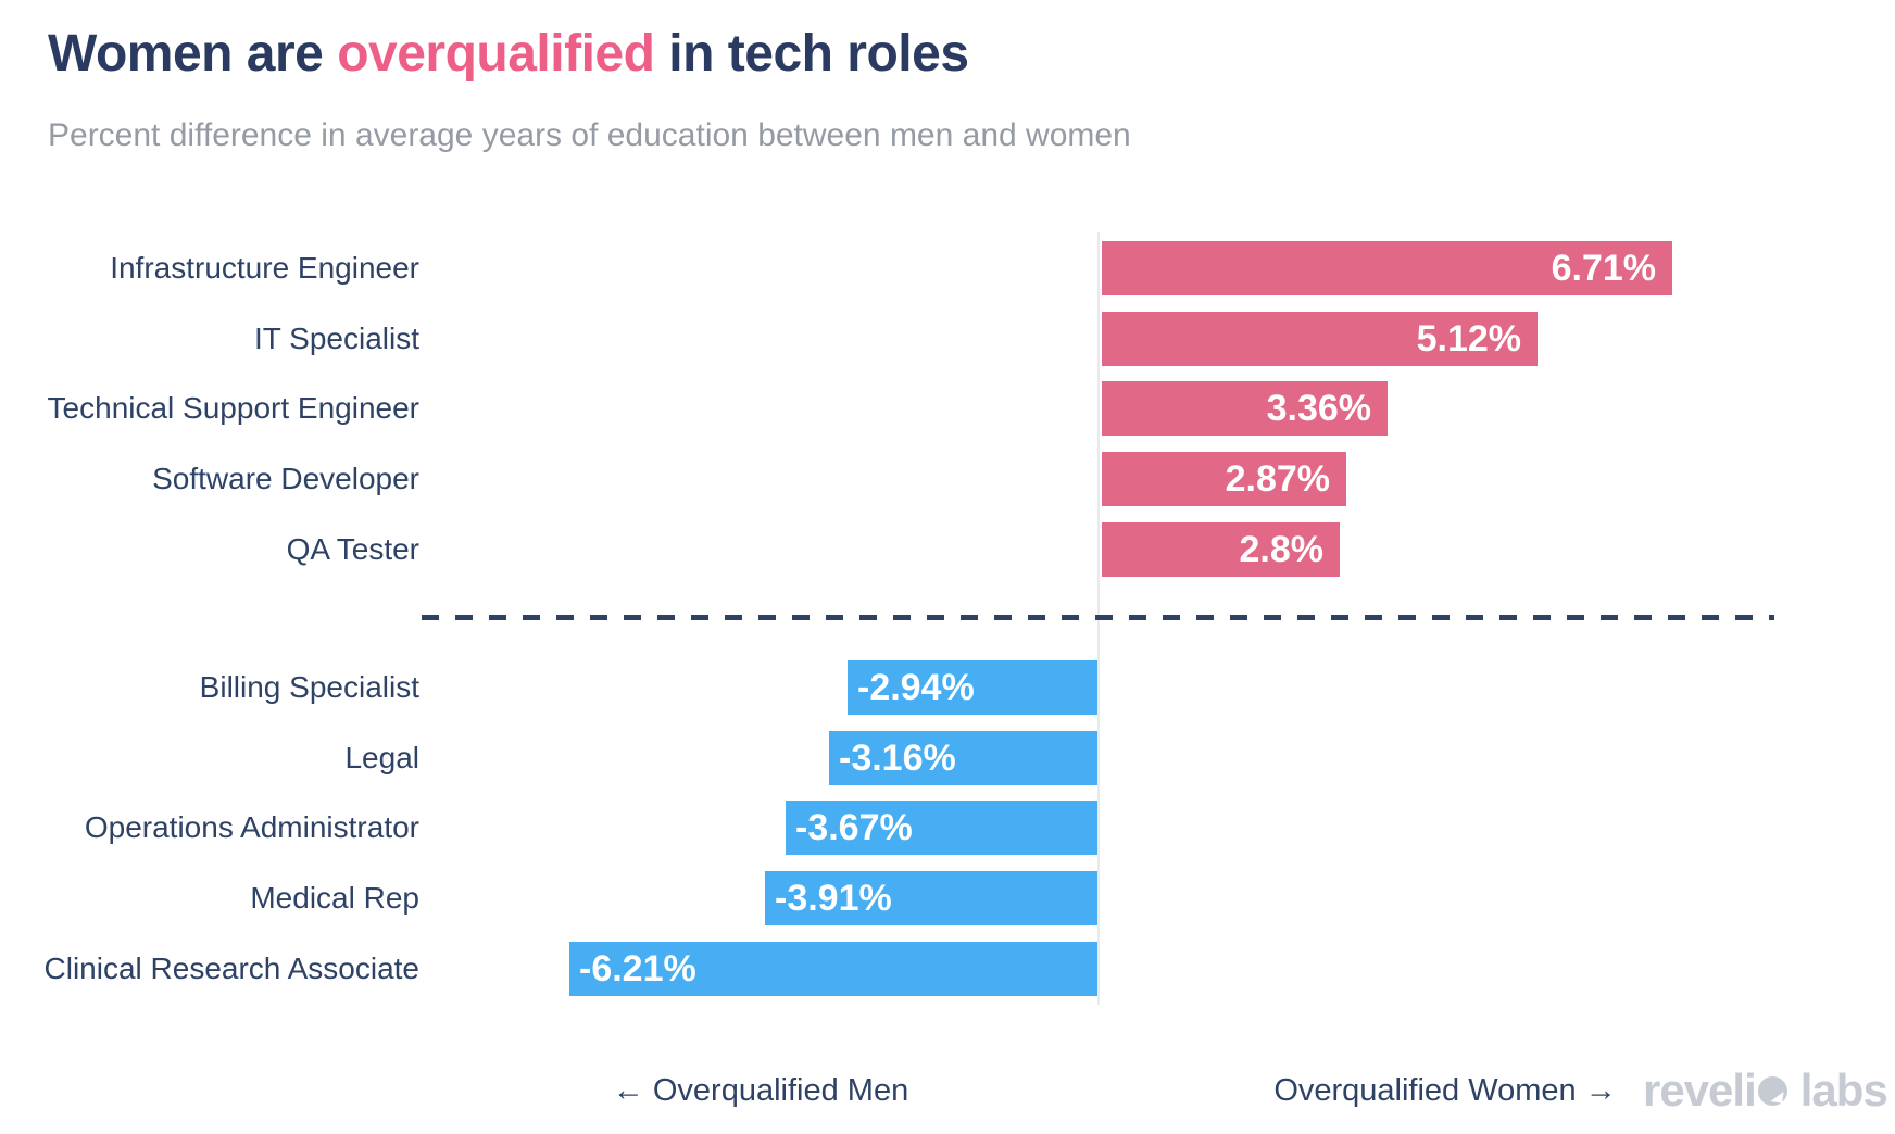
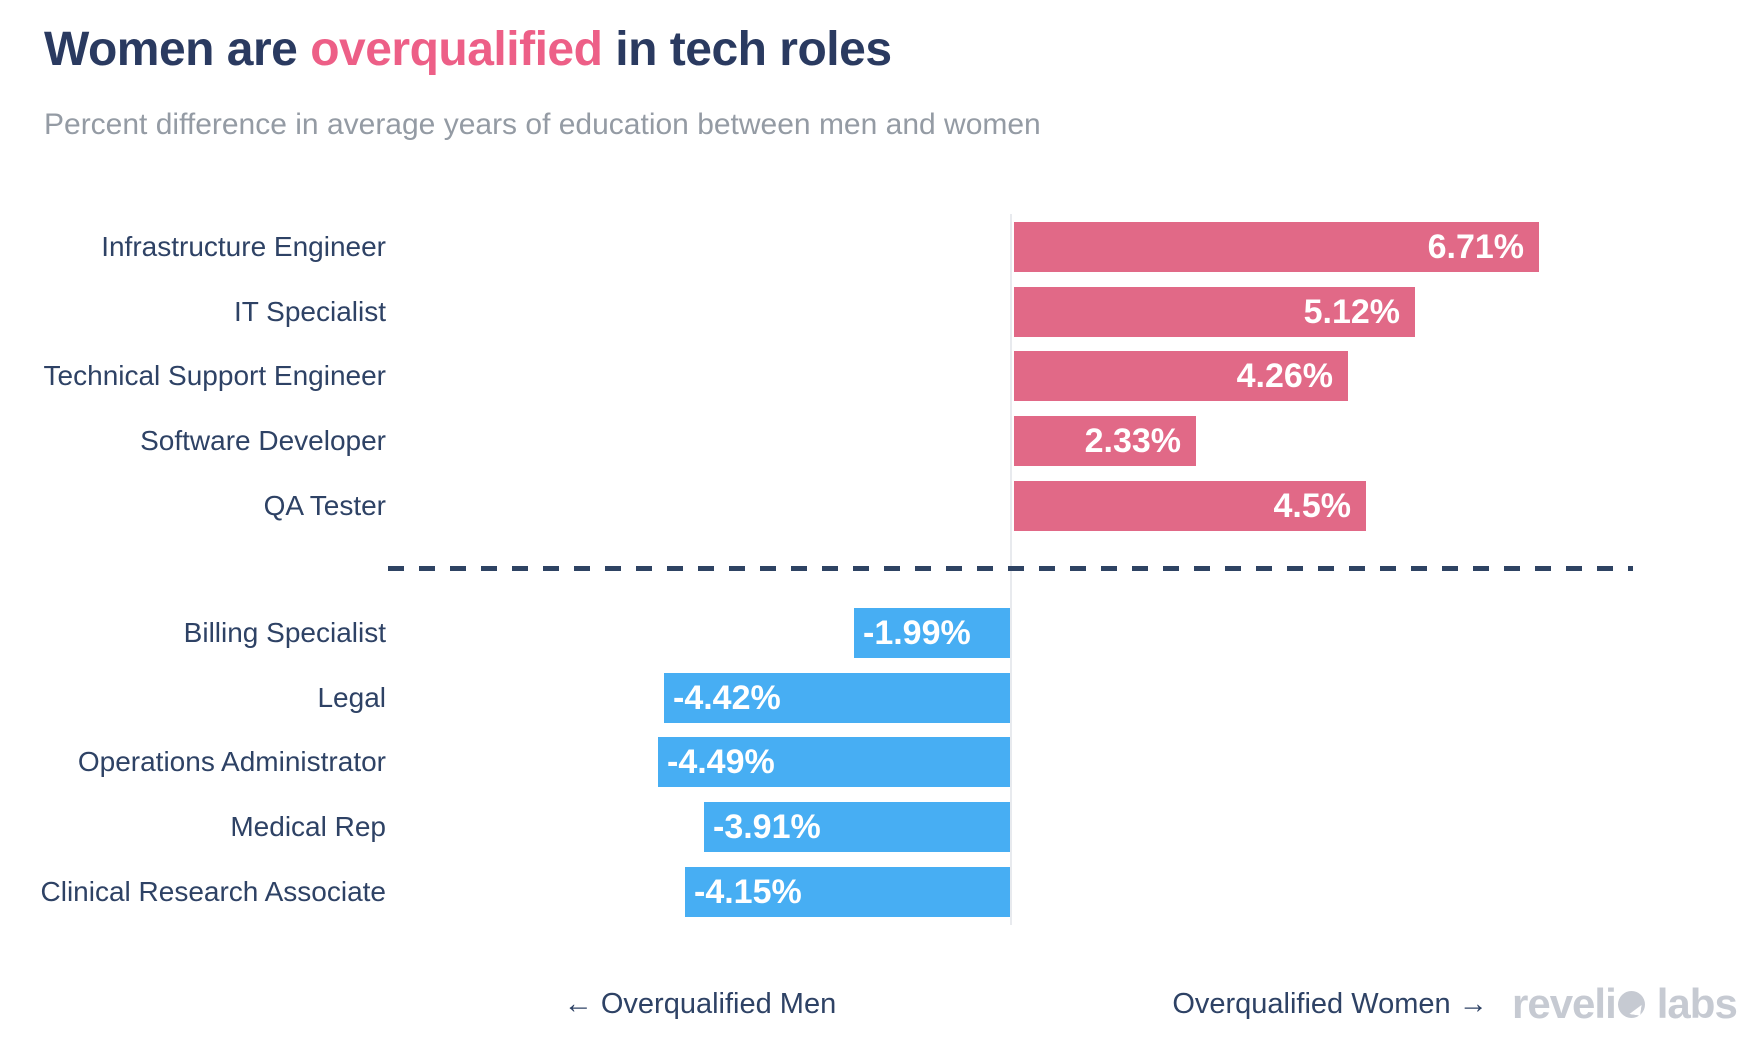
Technical Support Engineer: 3.36% -> 4.26%
Software Developer: 2.87% -> 2.33%
QA Tester: 2.8% -> 4.5%
Billing Specialist: -2.94% -> -1.99%
Legal: -3.16% -> -4.42%
Operations Administrator: -3.67% -> -4.49%
Clinical Research Associate: -6.21% -> -4.15%
